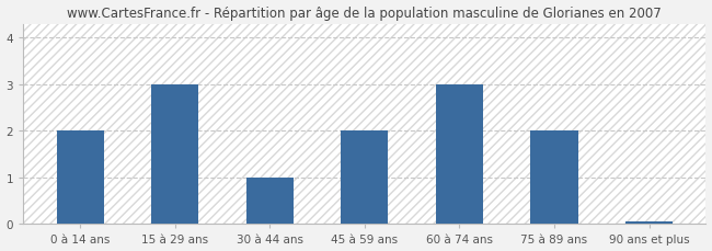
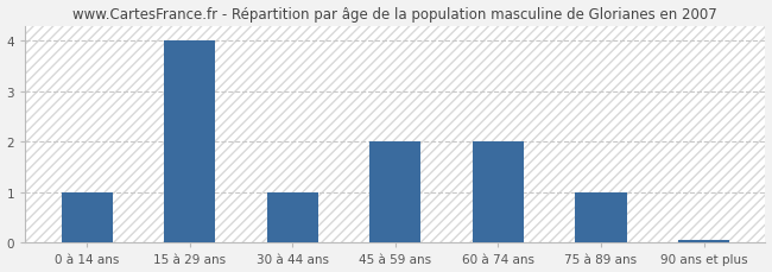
0 à 14 ans: 2.00 -> 1.00
15 à 29 ans: 3.00 -> 4.00
60 à 74 ans: 3.00 -> 2.00
75 à 89 ans: 2.00 -> 1.00
